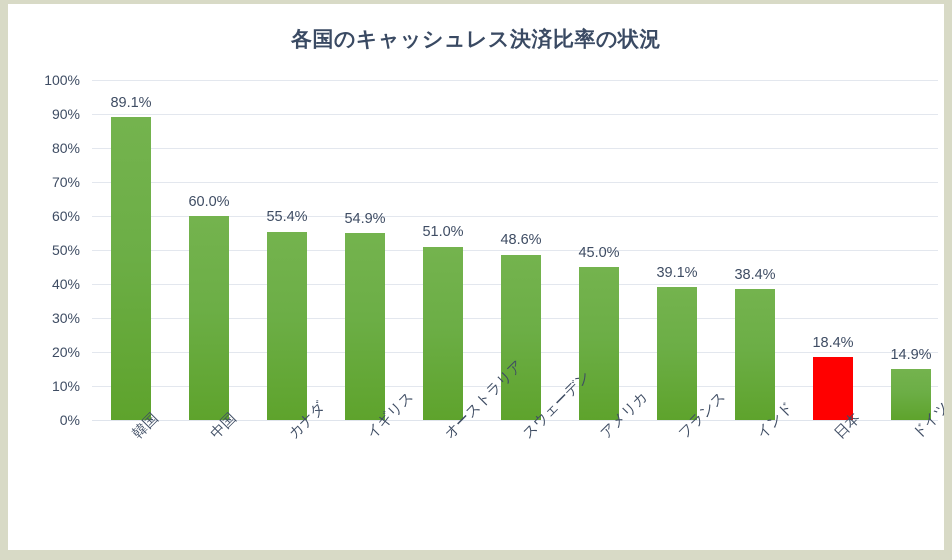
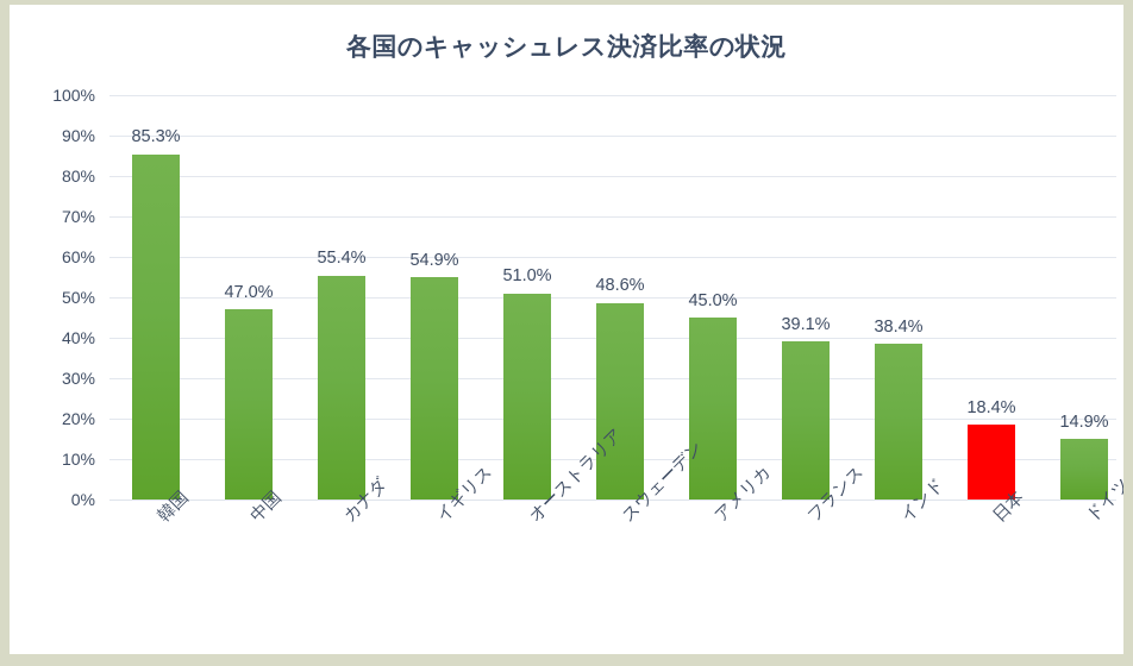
韓国: 89.1% -> 85.3%
中国: 60.0% -> 47.0%
